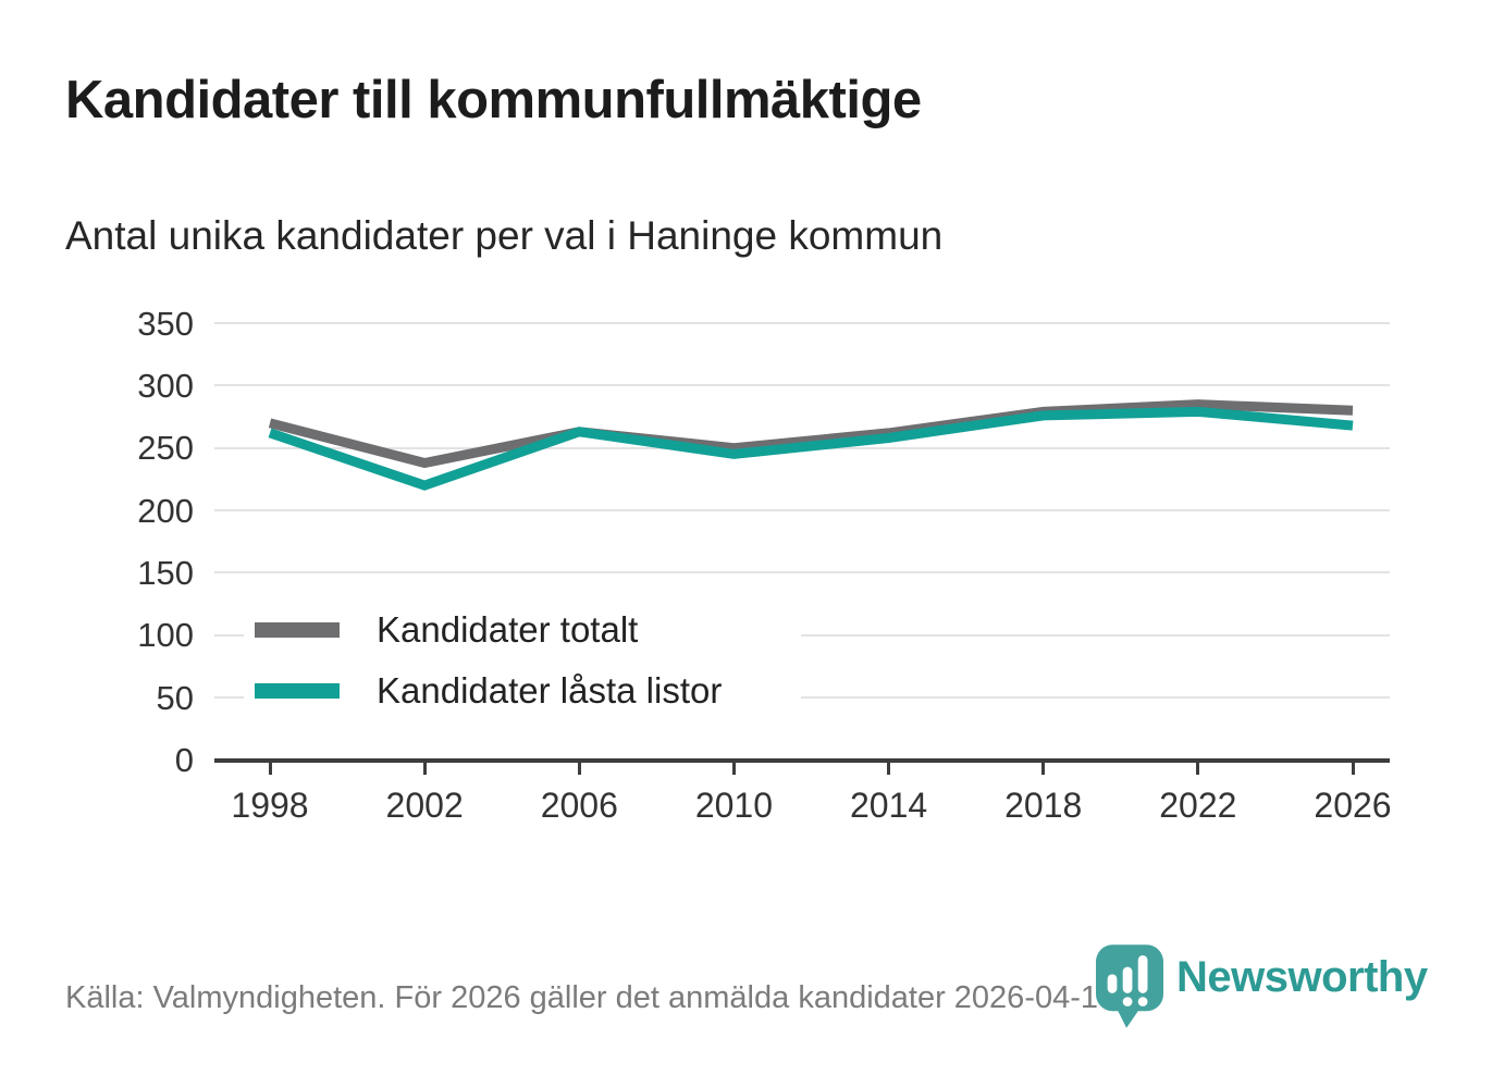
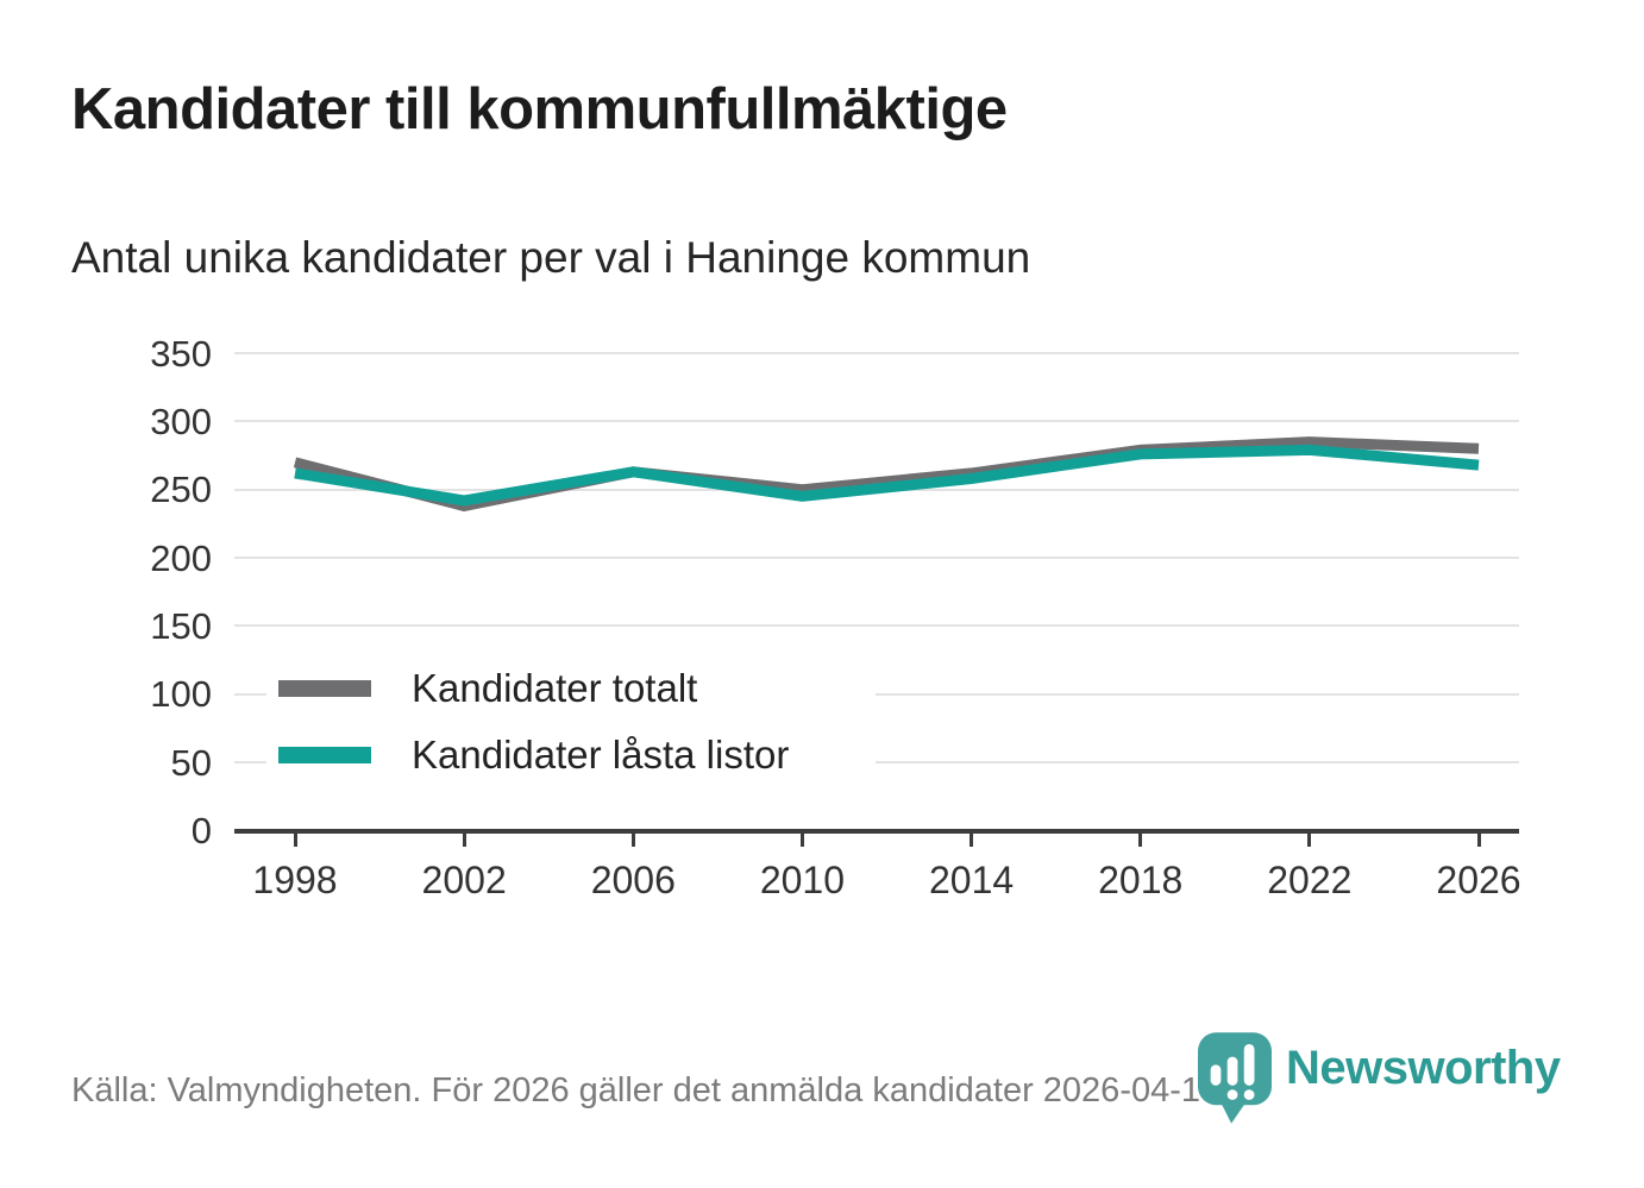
Kandidater låsta listor/2002: 220 -> 242
